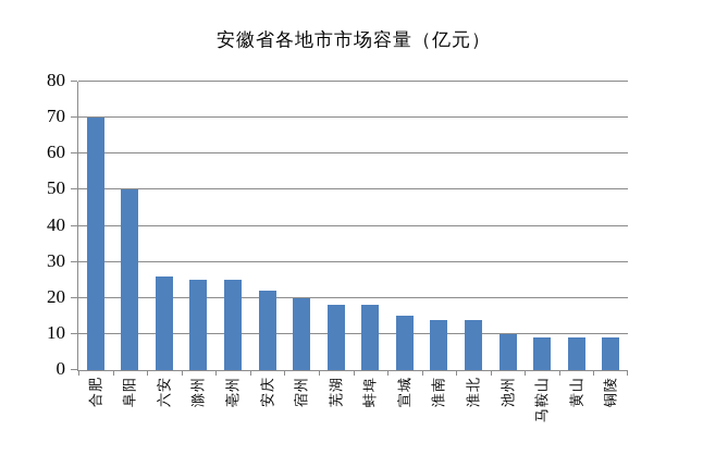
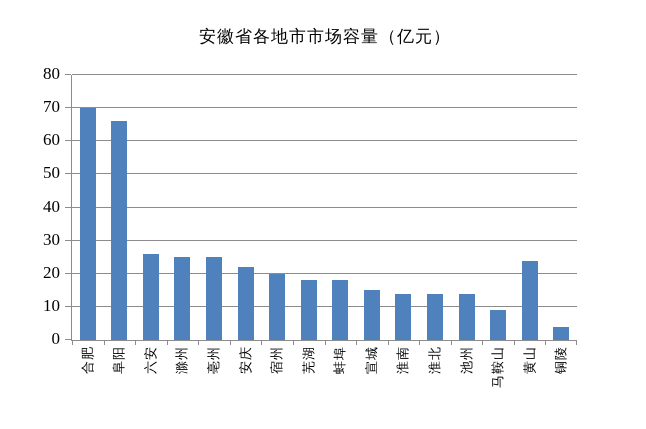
阜阳: 50 -> 66
池州: 10 -> 14
黄山: 9 -> 24
铜陵: 9 -> 4
